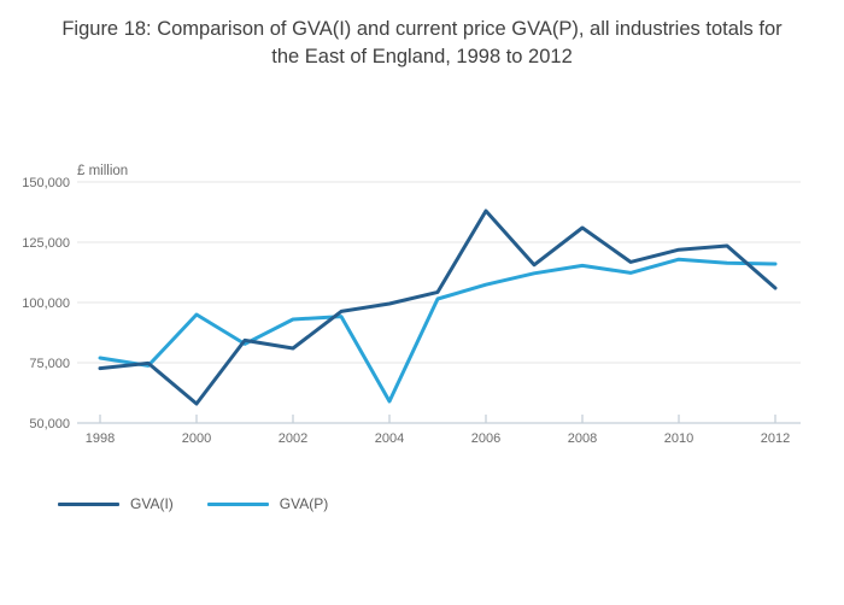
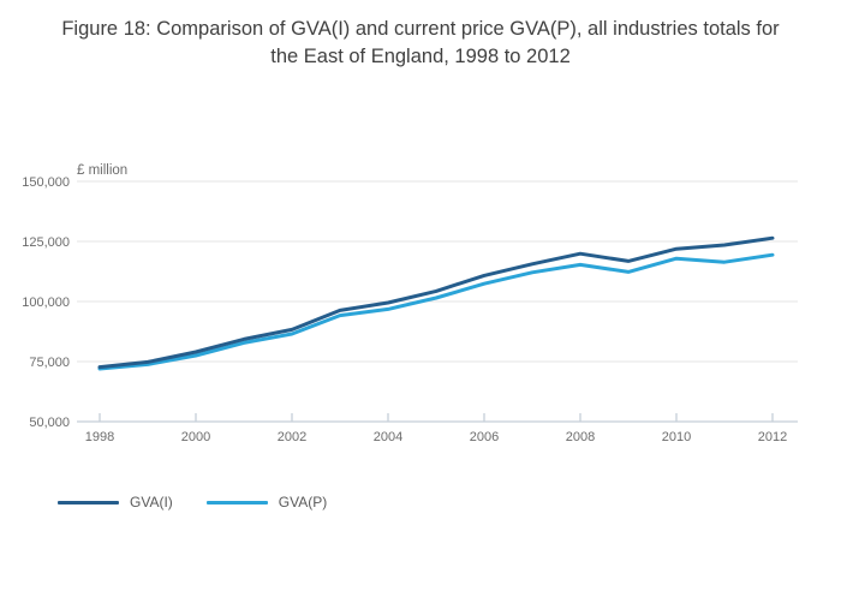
GVA(P)/1998: 77000 -> 72000
GVA(I)/2000: 58000 -> 79000
GVA(P)/2000: 95000 -> 78000
GVA(I)/2002: 81000 -> 88000
GVA(P)/2002: 93000 -> 86000
GVA(P)/2004: 59000 -> 97000
GVA(I)/2006: 138000 -> 111000
GVA(I)/2008: 131000 -> 120000
GVA(I)/2012: 106000 -> 126000
GVA(P)/2012: 116000 -> 119000
